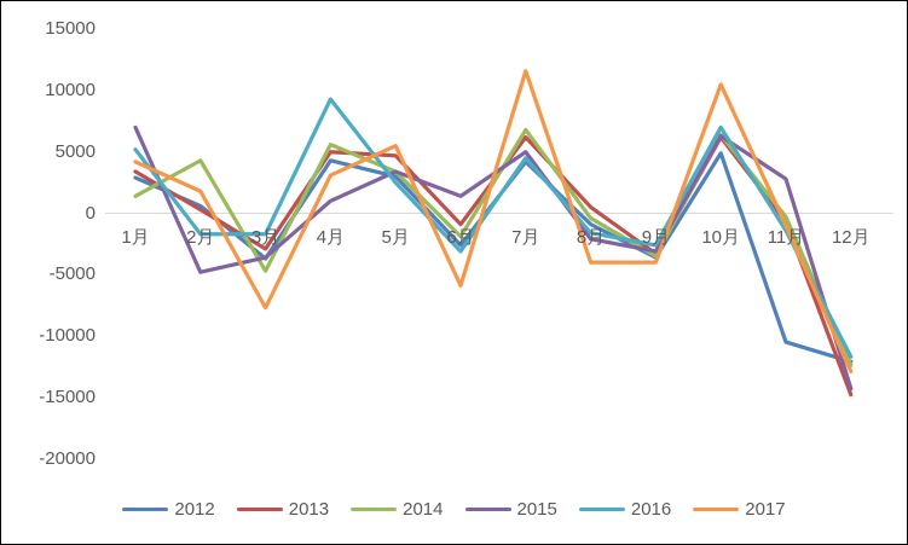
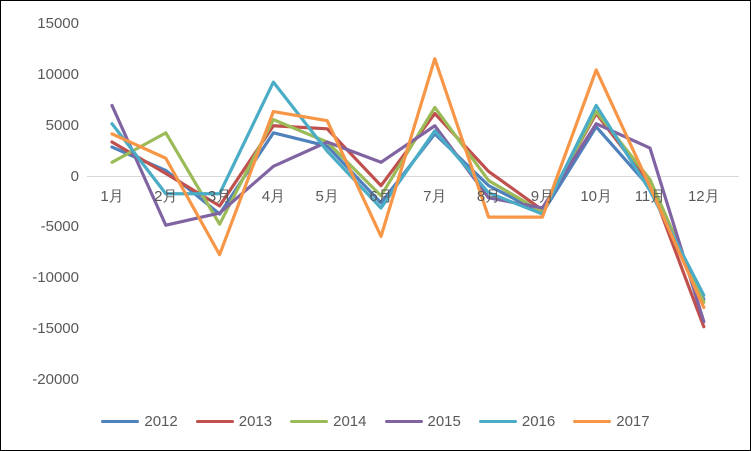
2017/4月: 3100 -> 6400
2016/9月: -2600 -> -3700
2015/10月: 6300 -> 5200
2012/11月: -10500 -> -1100
